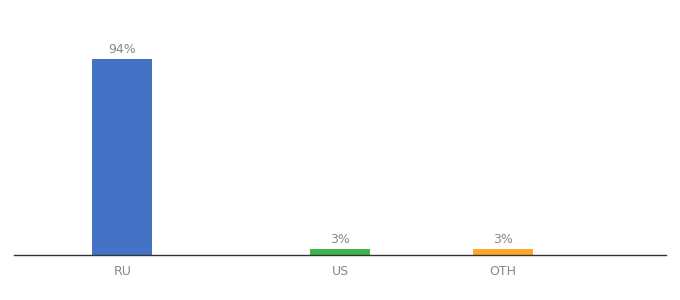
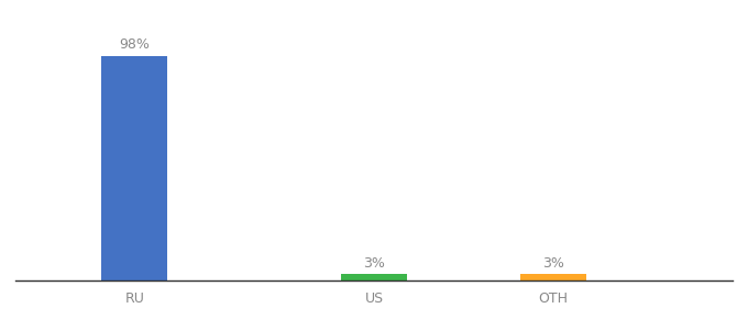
RU: 94% -> 98%
